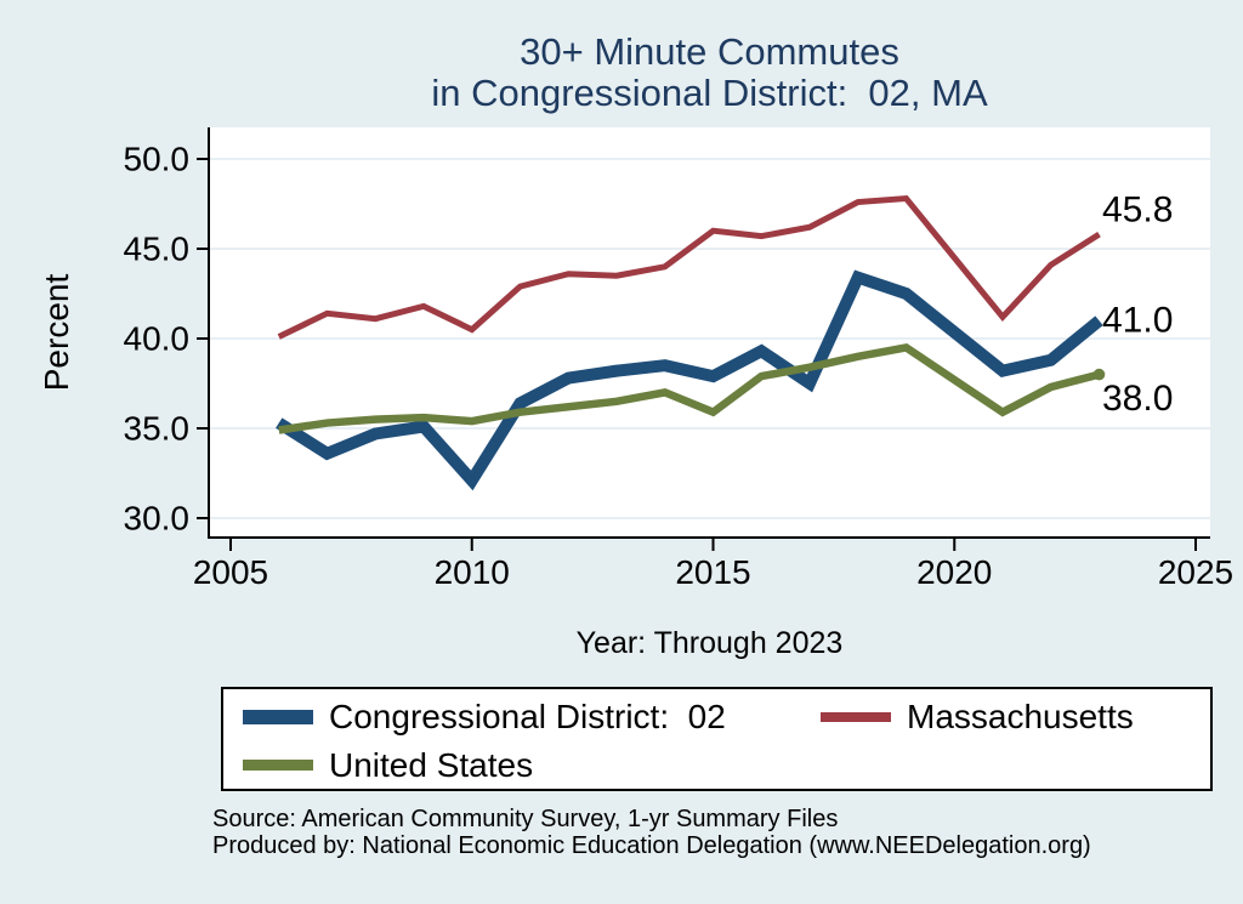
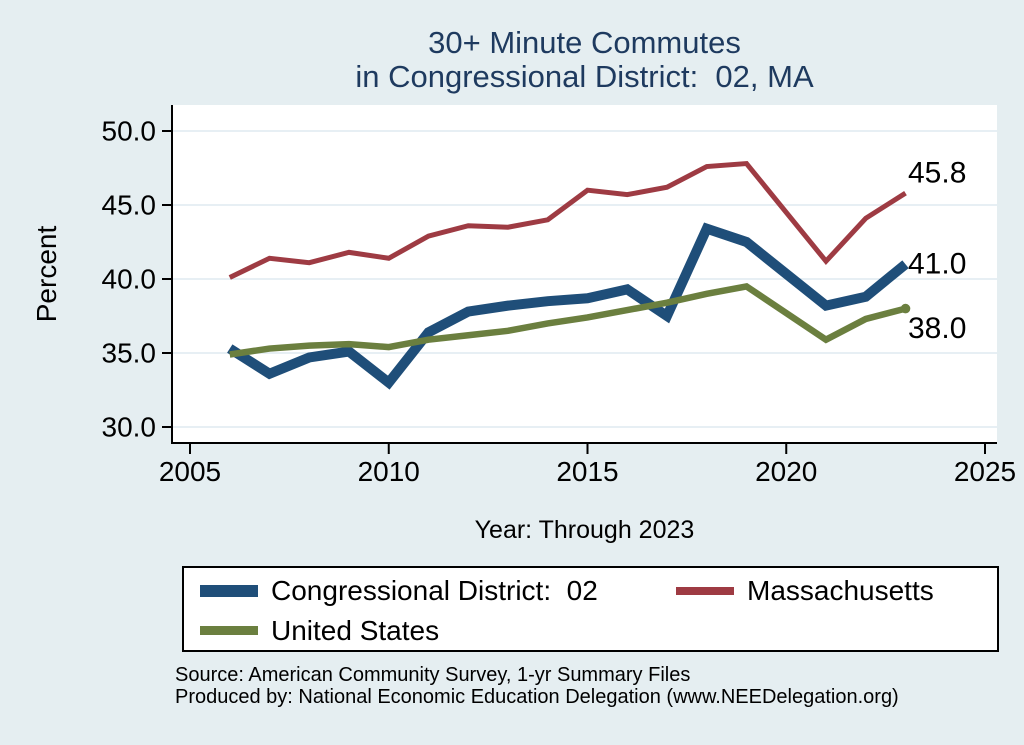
Congressional District: 02/2010: 32.1 -> 33.0
Massachusetts/2010: 40.5 -> 41.4
Congressional District: 02/2015: 37.9 -> 38.7
United States/2015: 35.9 -> 37.4
